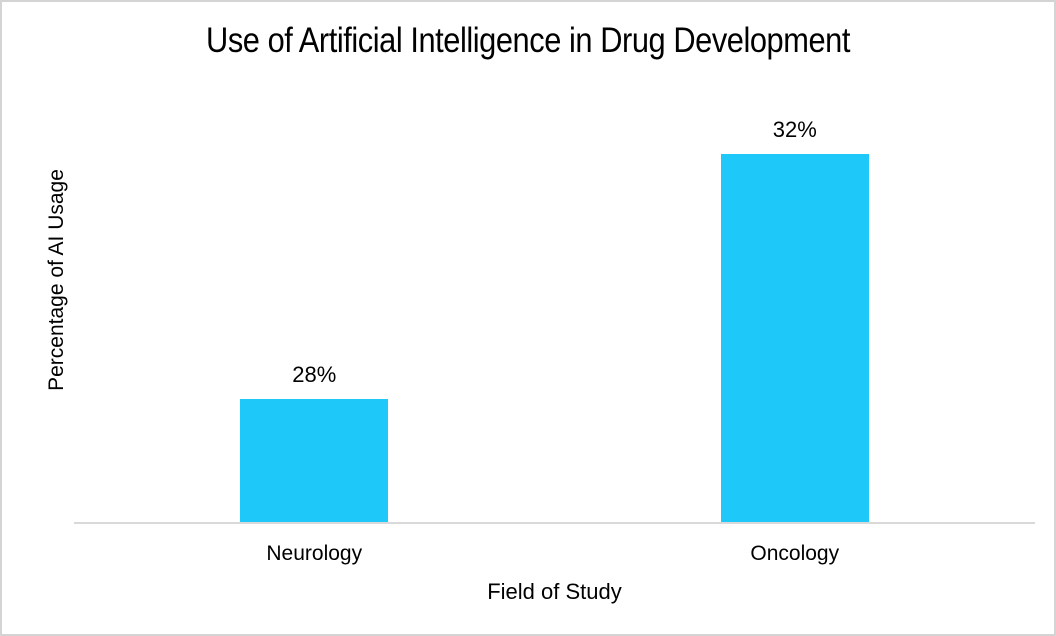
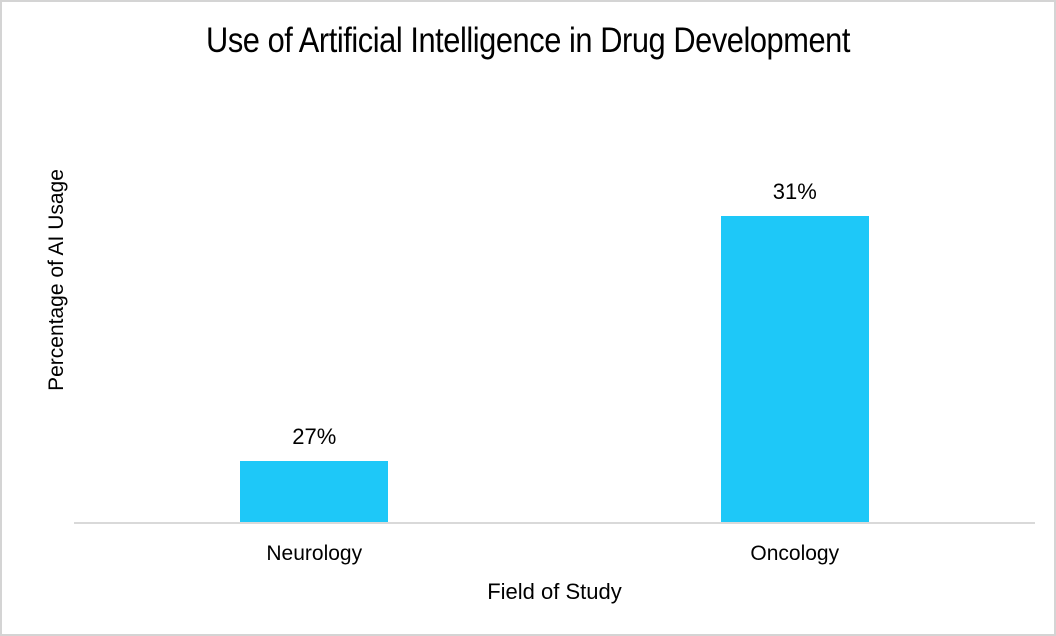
Neurology: 28% -> 27%
Oncology: 32% -> 31%
